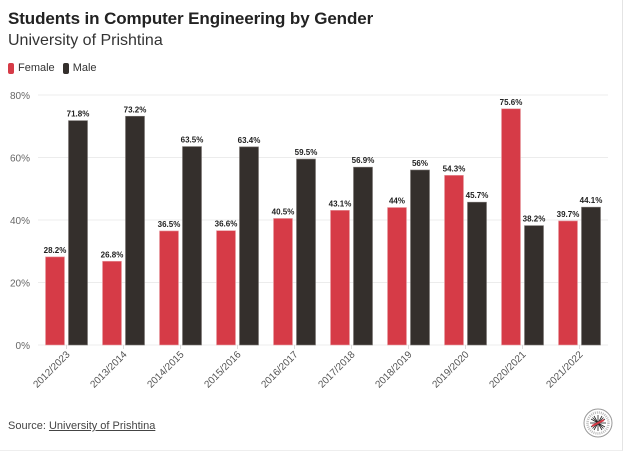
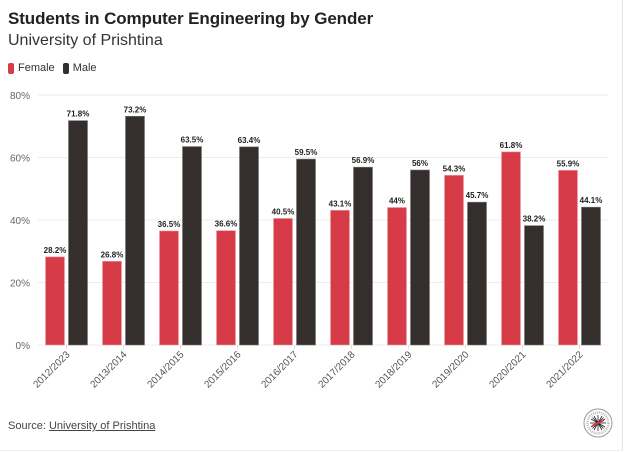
Female/2020/2021: 75.6% -> 61.8%
Female/2021/2022: 39.7% -> 55.9%
